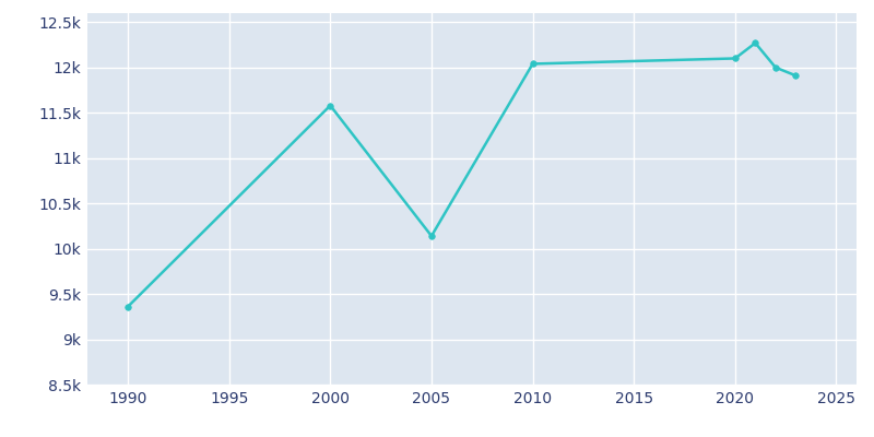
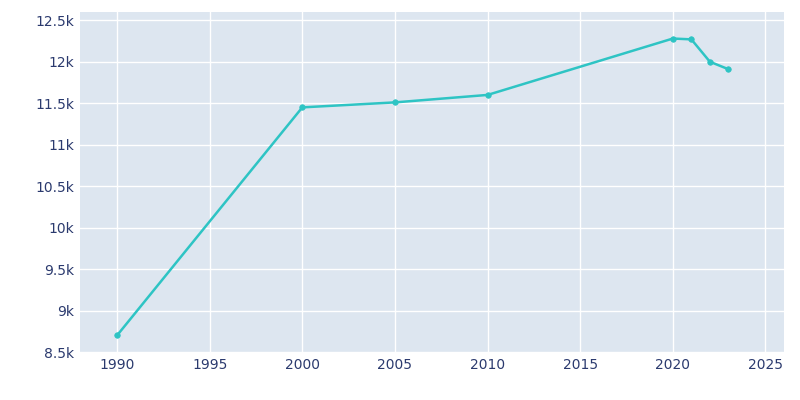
1990: 9.36k -> 8.70k
2000: 11.58k -> 11.45k
2005: 10.14k -> 11.51k
2010: 12.04k -> 11.60k
2020: 12.10k -> 12.28k
